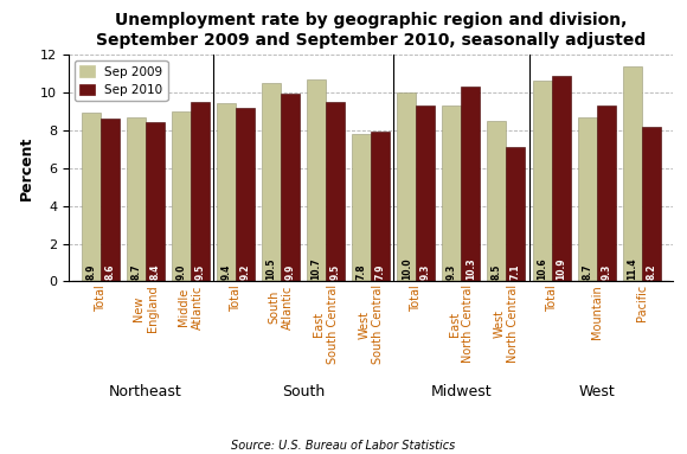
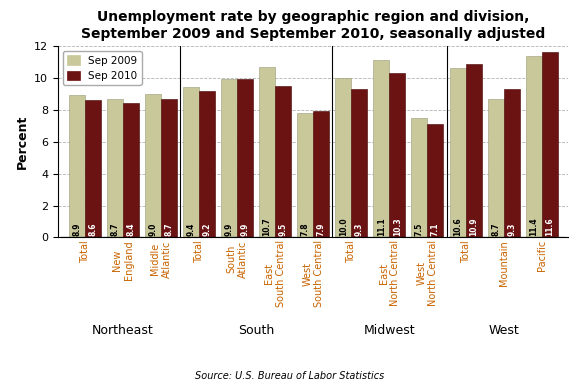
Sep 2010/Middle Atlantic: 9.5 -> 8.7
Sep 2009/South Atlantic: 10.5 -> 9.9
Sep 2009/East North Central: 9.3 -> 11.1
Sep 2009/West North Central: 8.5 -> 7.5
Sep 2010/Pacific: 8.2 -> 11.6
